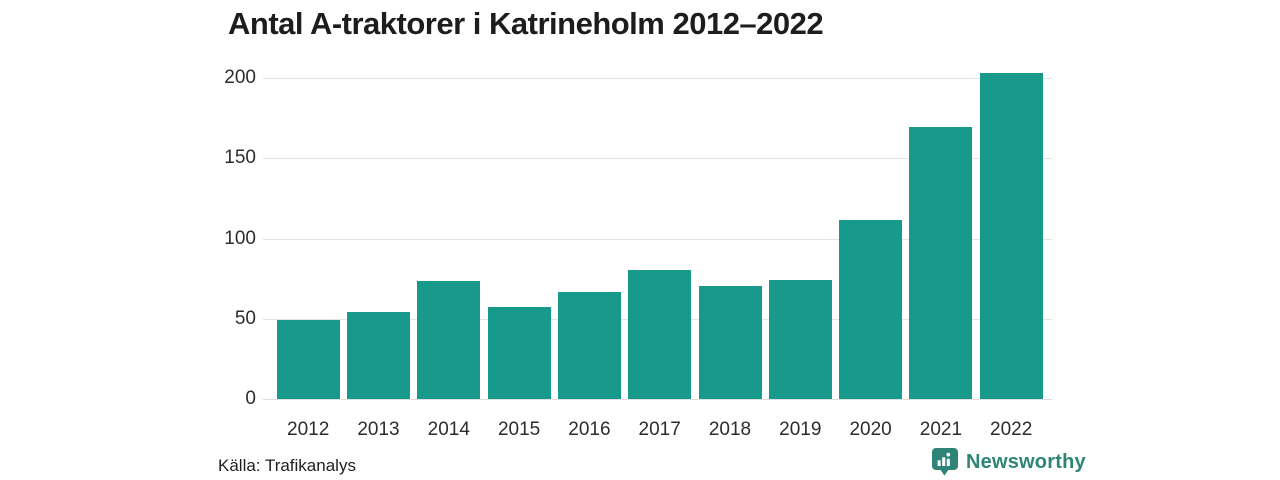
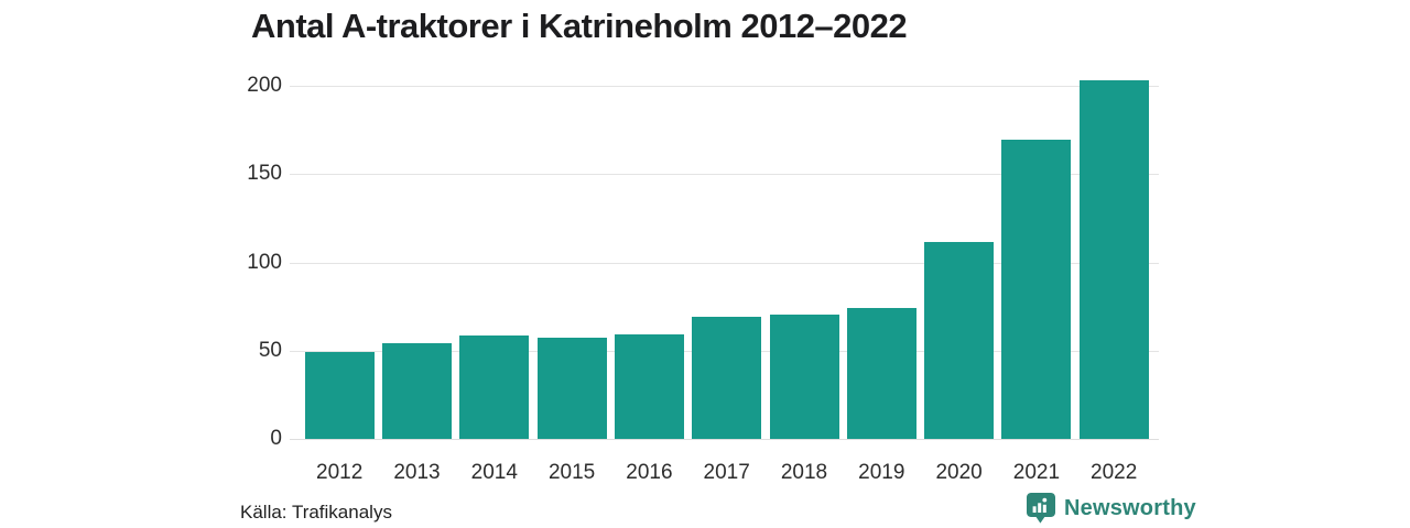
2014: 74 -> 59
2016: 67 -> 60
2017: 81 -> 70
